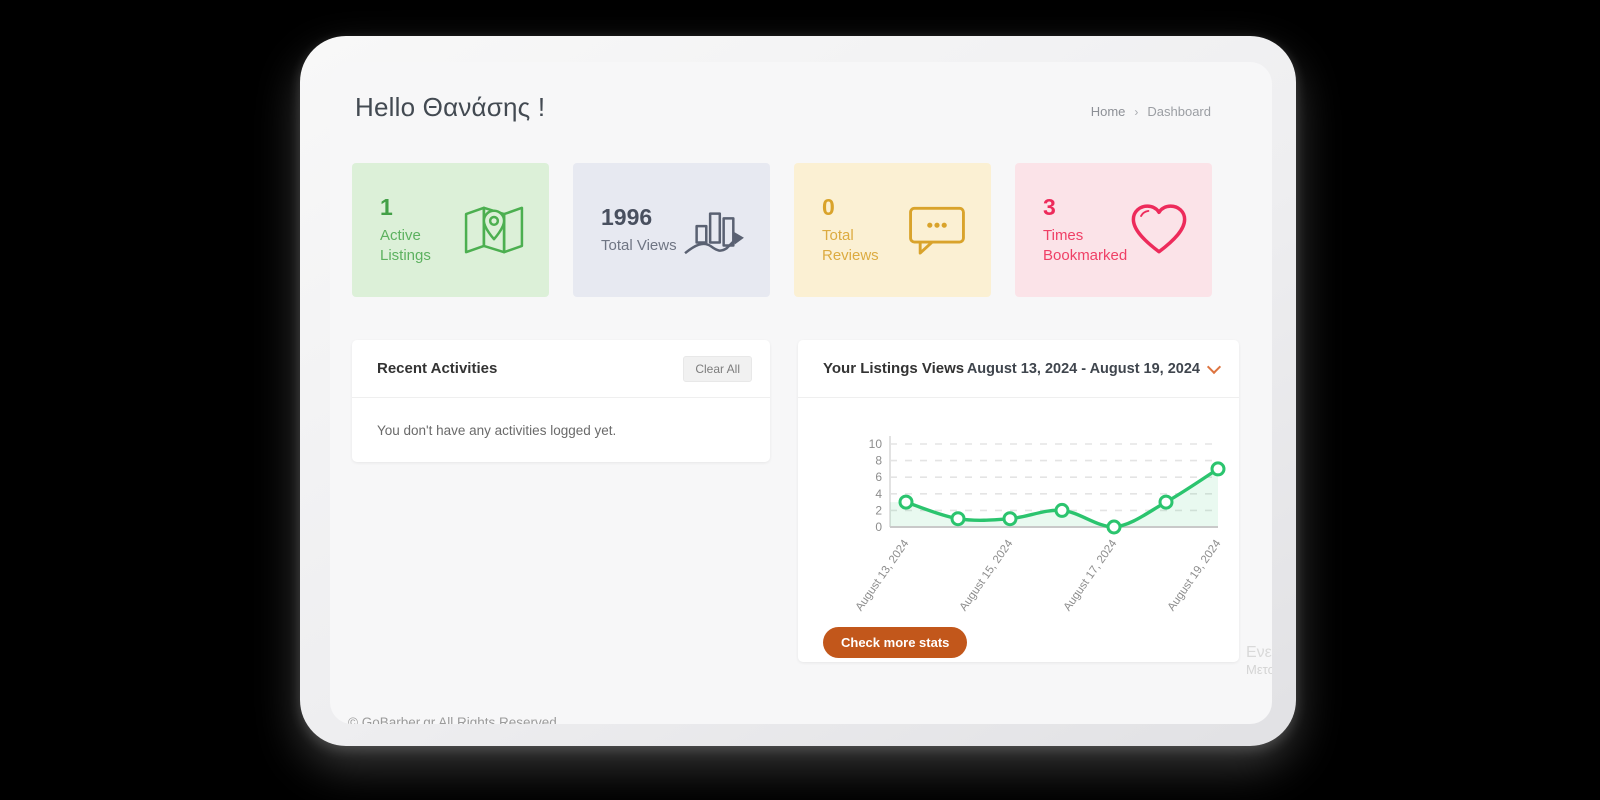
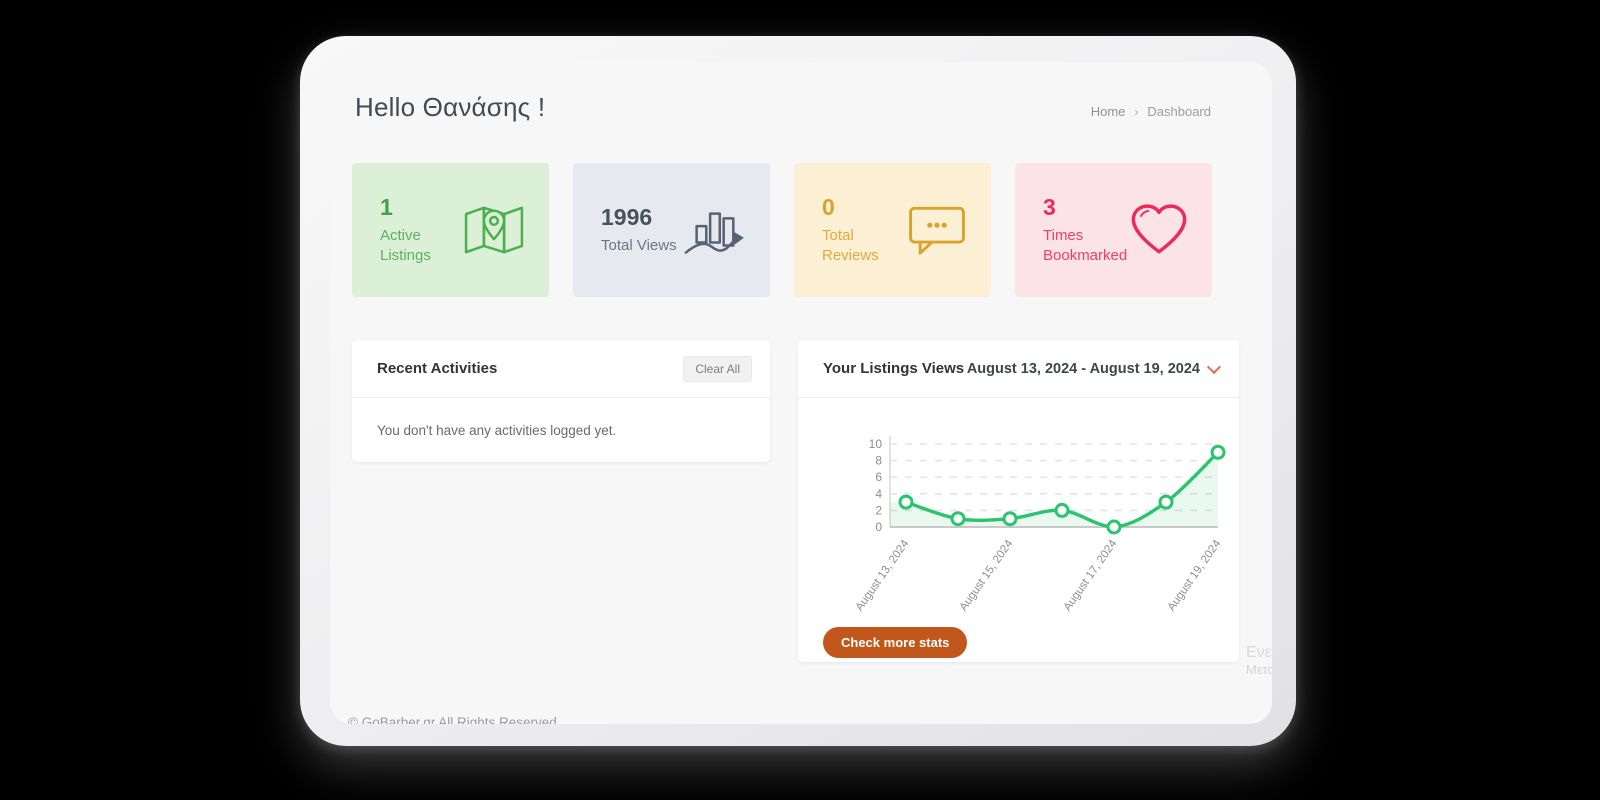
August 19, 2024: 7 -> 9
